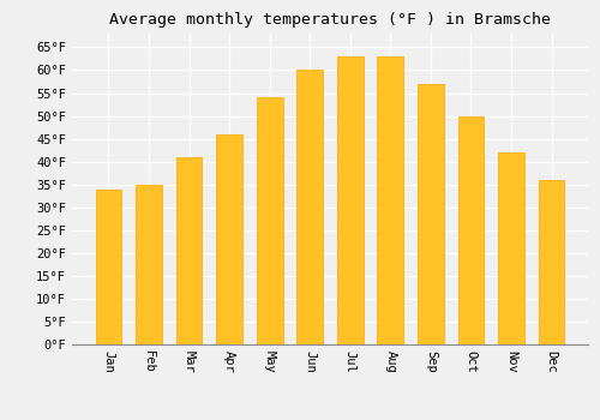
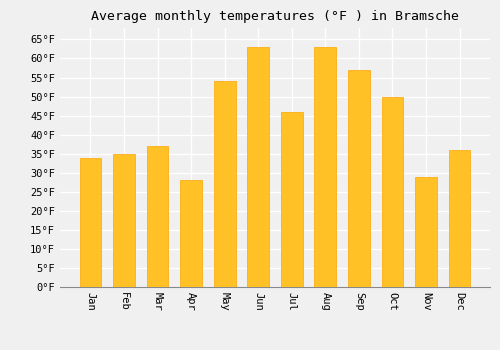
Mar: 41°F -> 37°F
Apr: 46°F -> 28°F
Jun: 60°F -> 63°F
Jul: 63°F -> 46°F
Nov: 42°F -> 29°F
